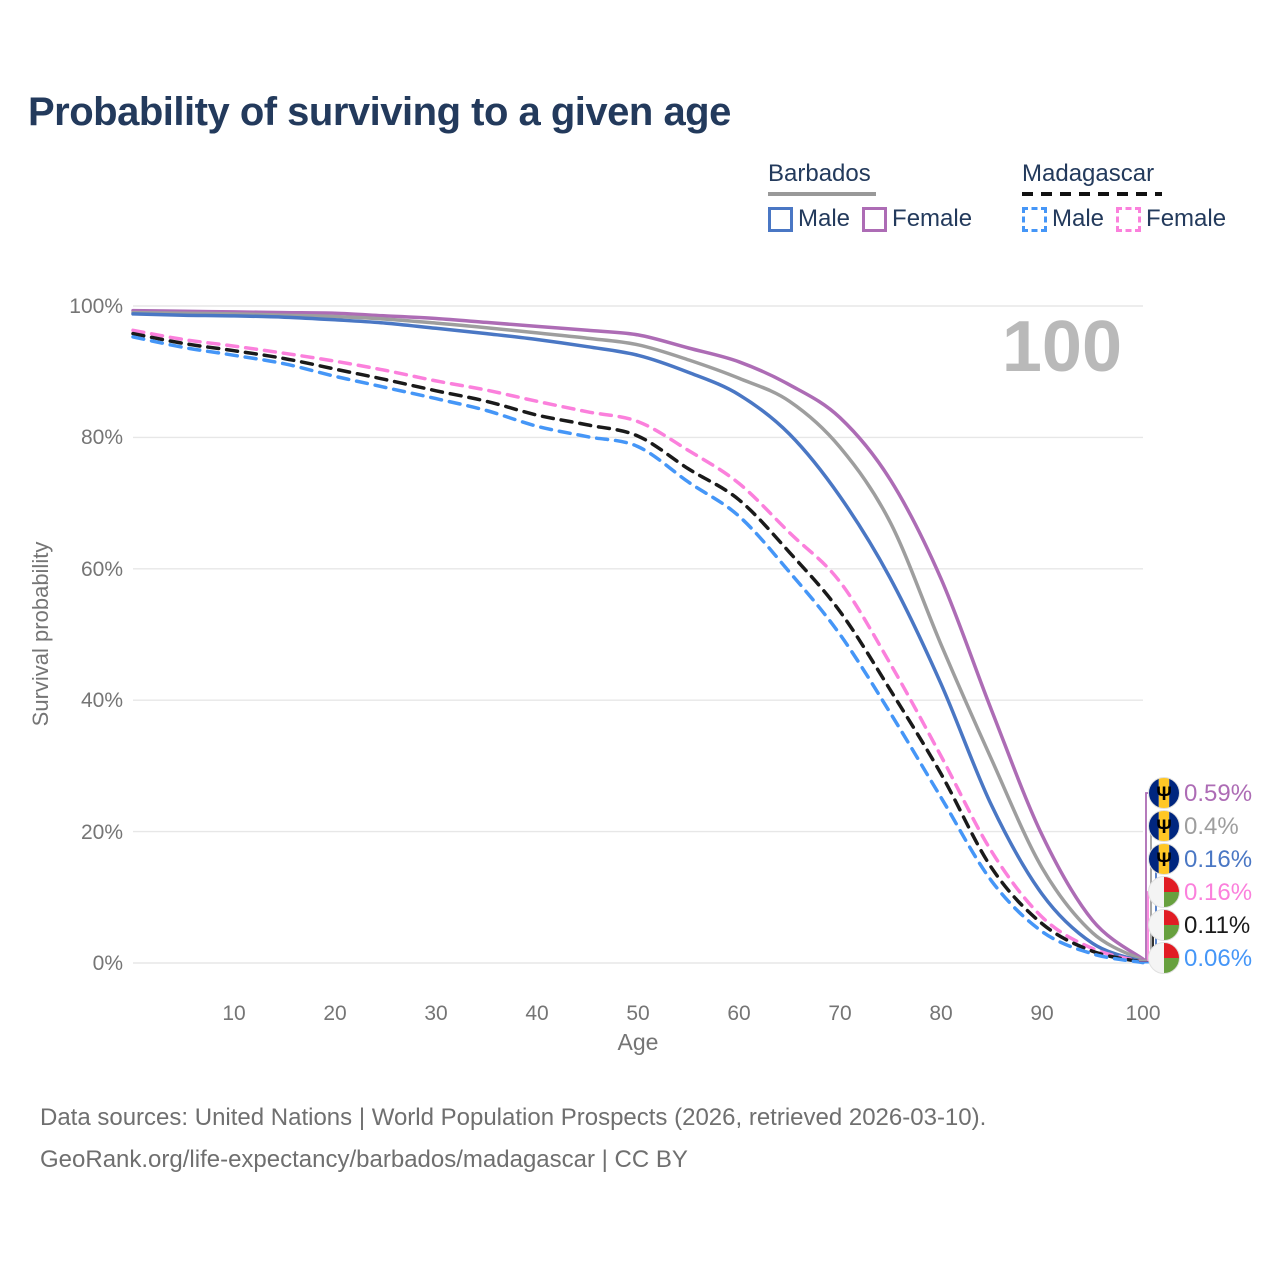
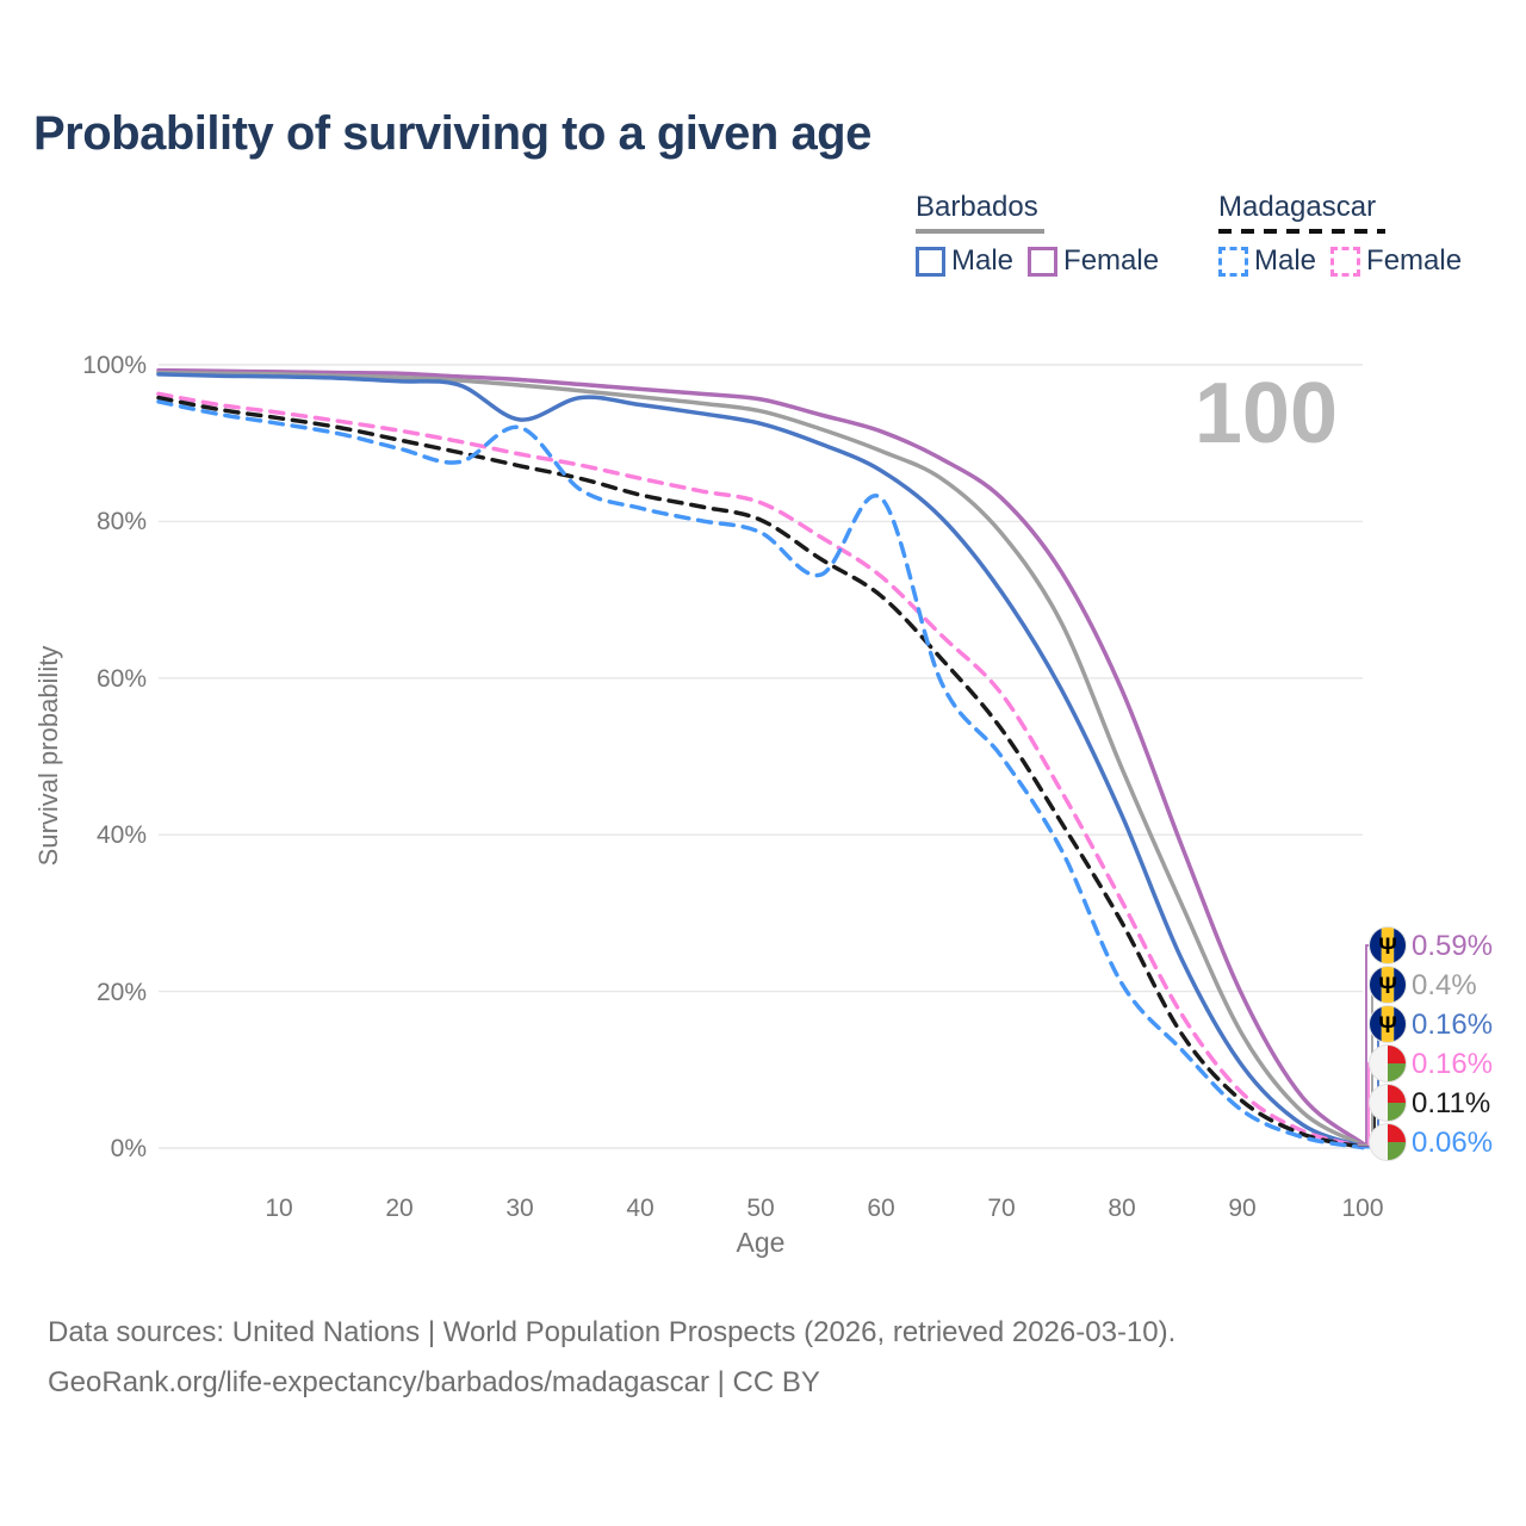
Barbados Male/30: 97% -> 93%
Madagascar Male/30: 86% -> 92%
Madagascar Male/60: 68% -> 83%
Madagascar Male/80: 25% -> 21%
